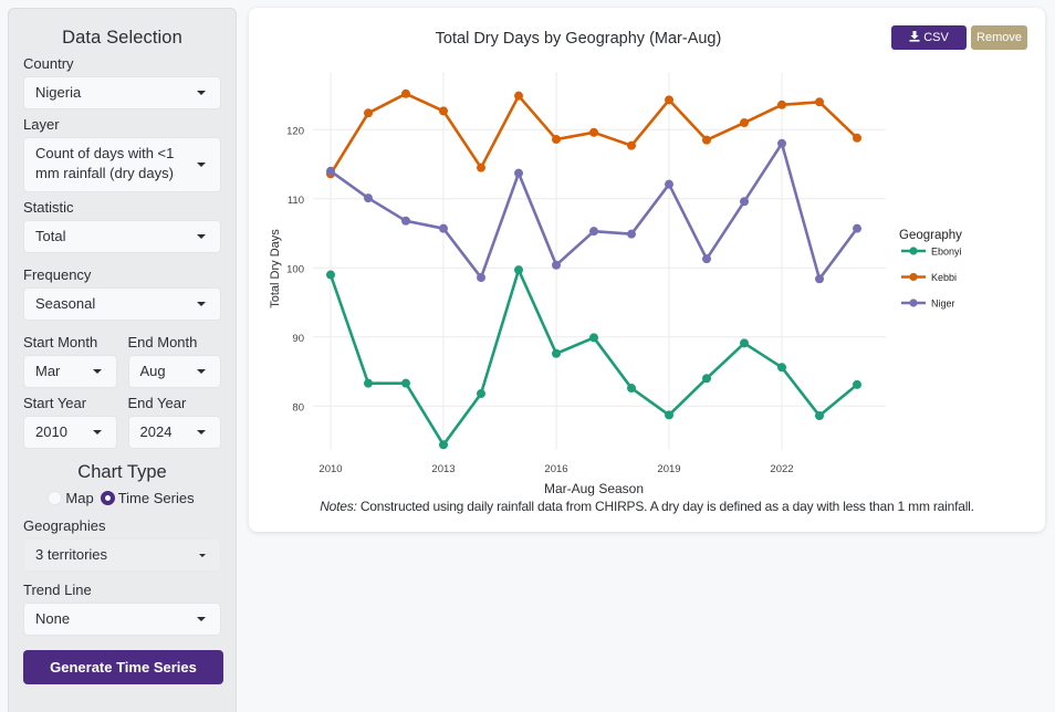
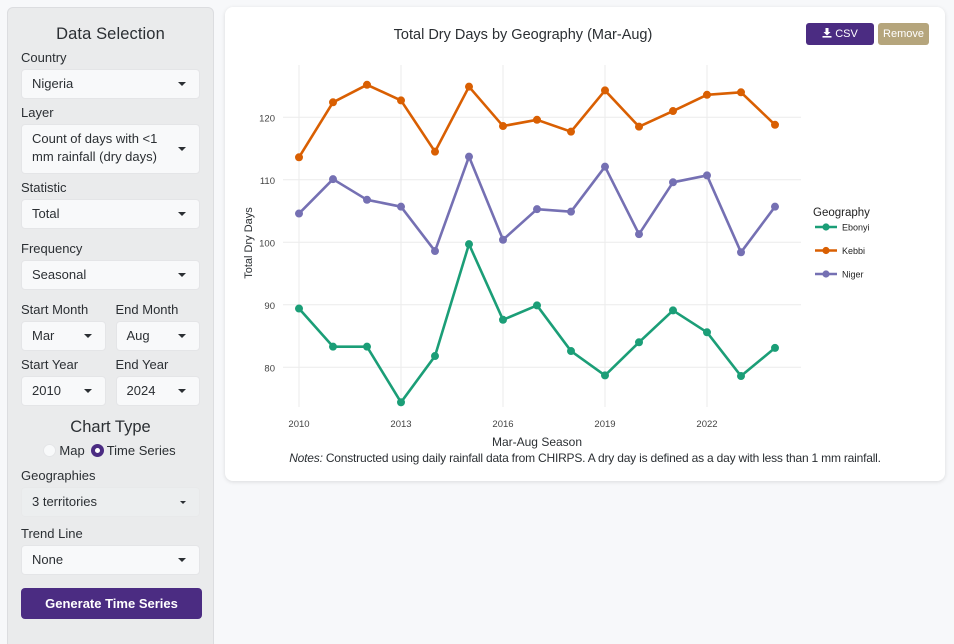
Ebonyi/2010: 99 -> 89
Niger/2010: 114 -> 105
Niger/2022: 118 -> 111
